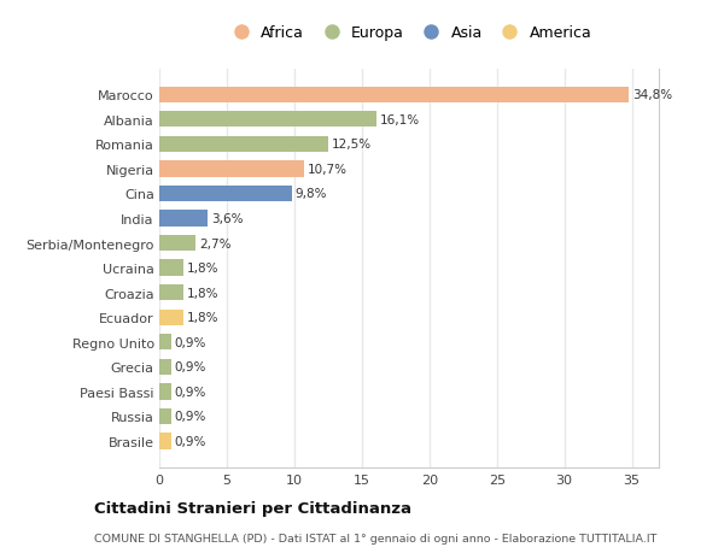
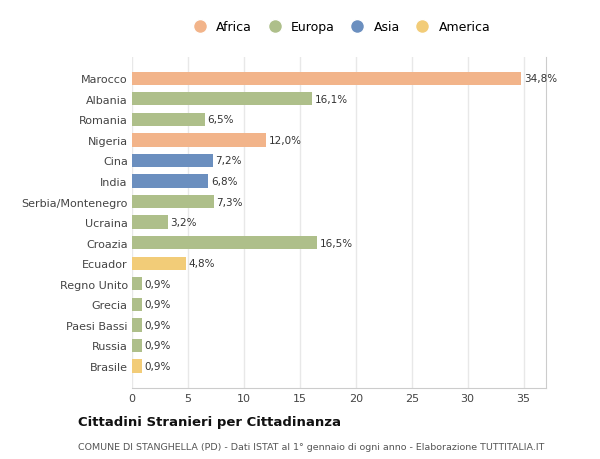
Romania: 12,5% -> 6,5%
Nigeria: 10,7% -> 12,0%
Cina: 9,8% -> 7,2%
India: 3,6% -> 6,8%
Serbia/Montenegro: 2,7% -> 7,3%
Ucraina: 1,8% -> 3,2%
Croazia: 1,8% -> 16,5%
Ecuador: 1,8% -> 4,8%
